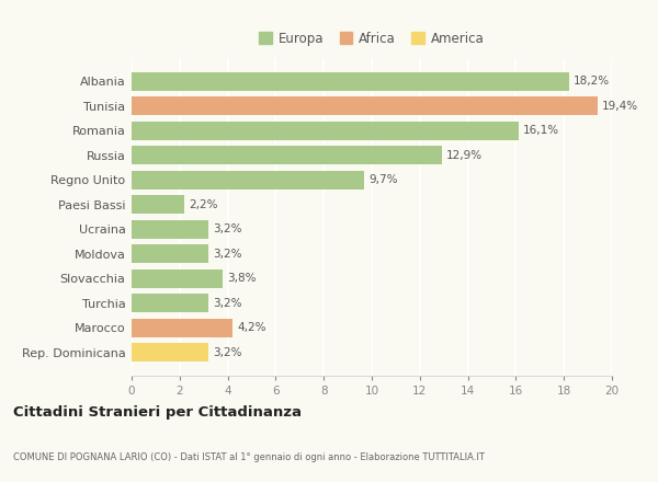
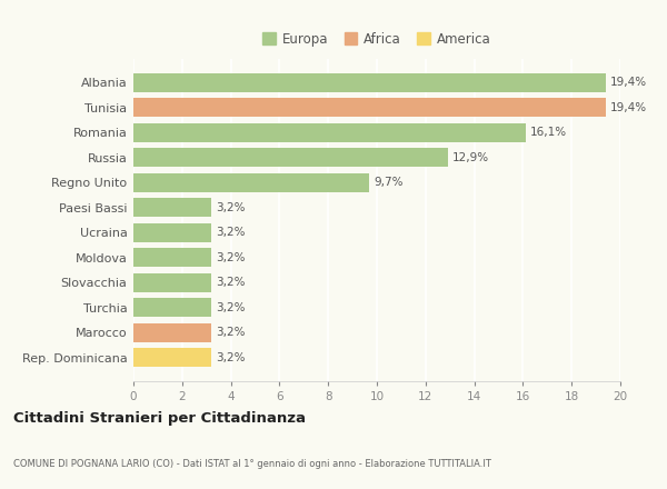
Albania: 18,2% -> 19,4%
Paesi Bassi: 2,2% -> 3,2%
Slovacchia: 3,8% -> 3,2%
Marocco: 4,2% -> 3,2%
